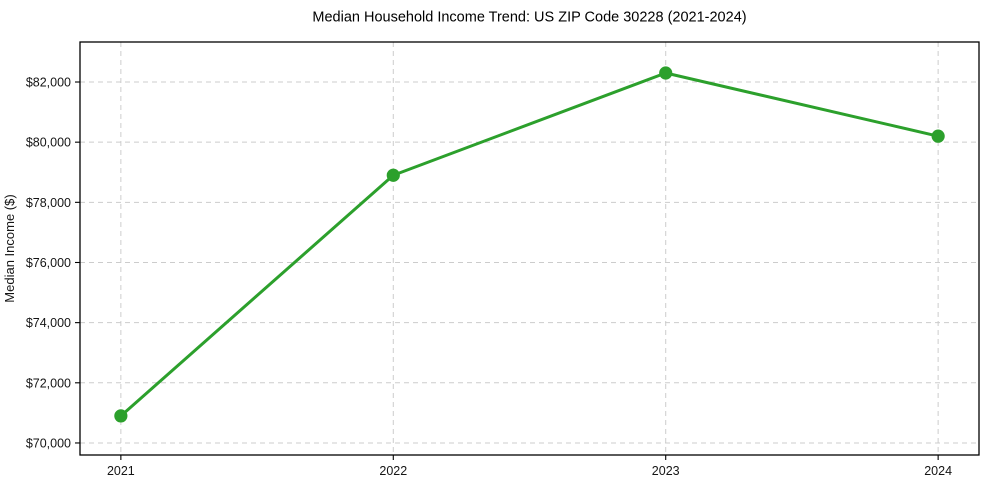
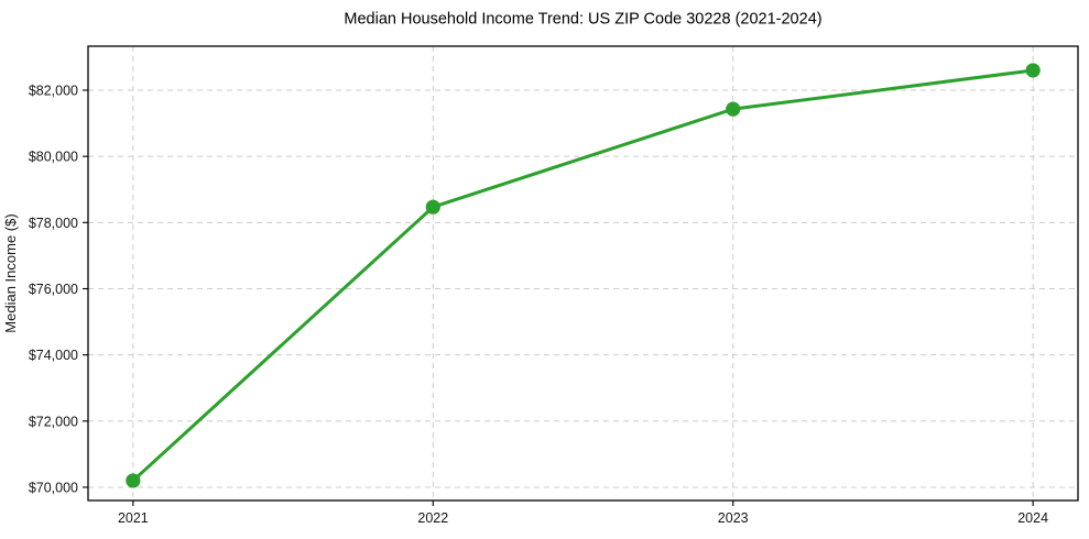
2021: $70900 -> $70200
2022: $78900 -> $78500
2023: $82300 -> $81400
2024: $80200 -> $82600
